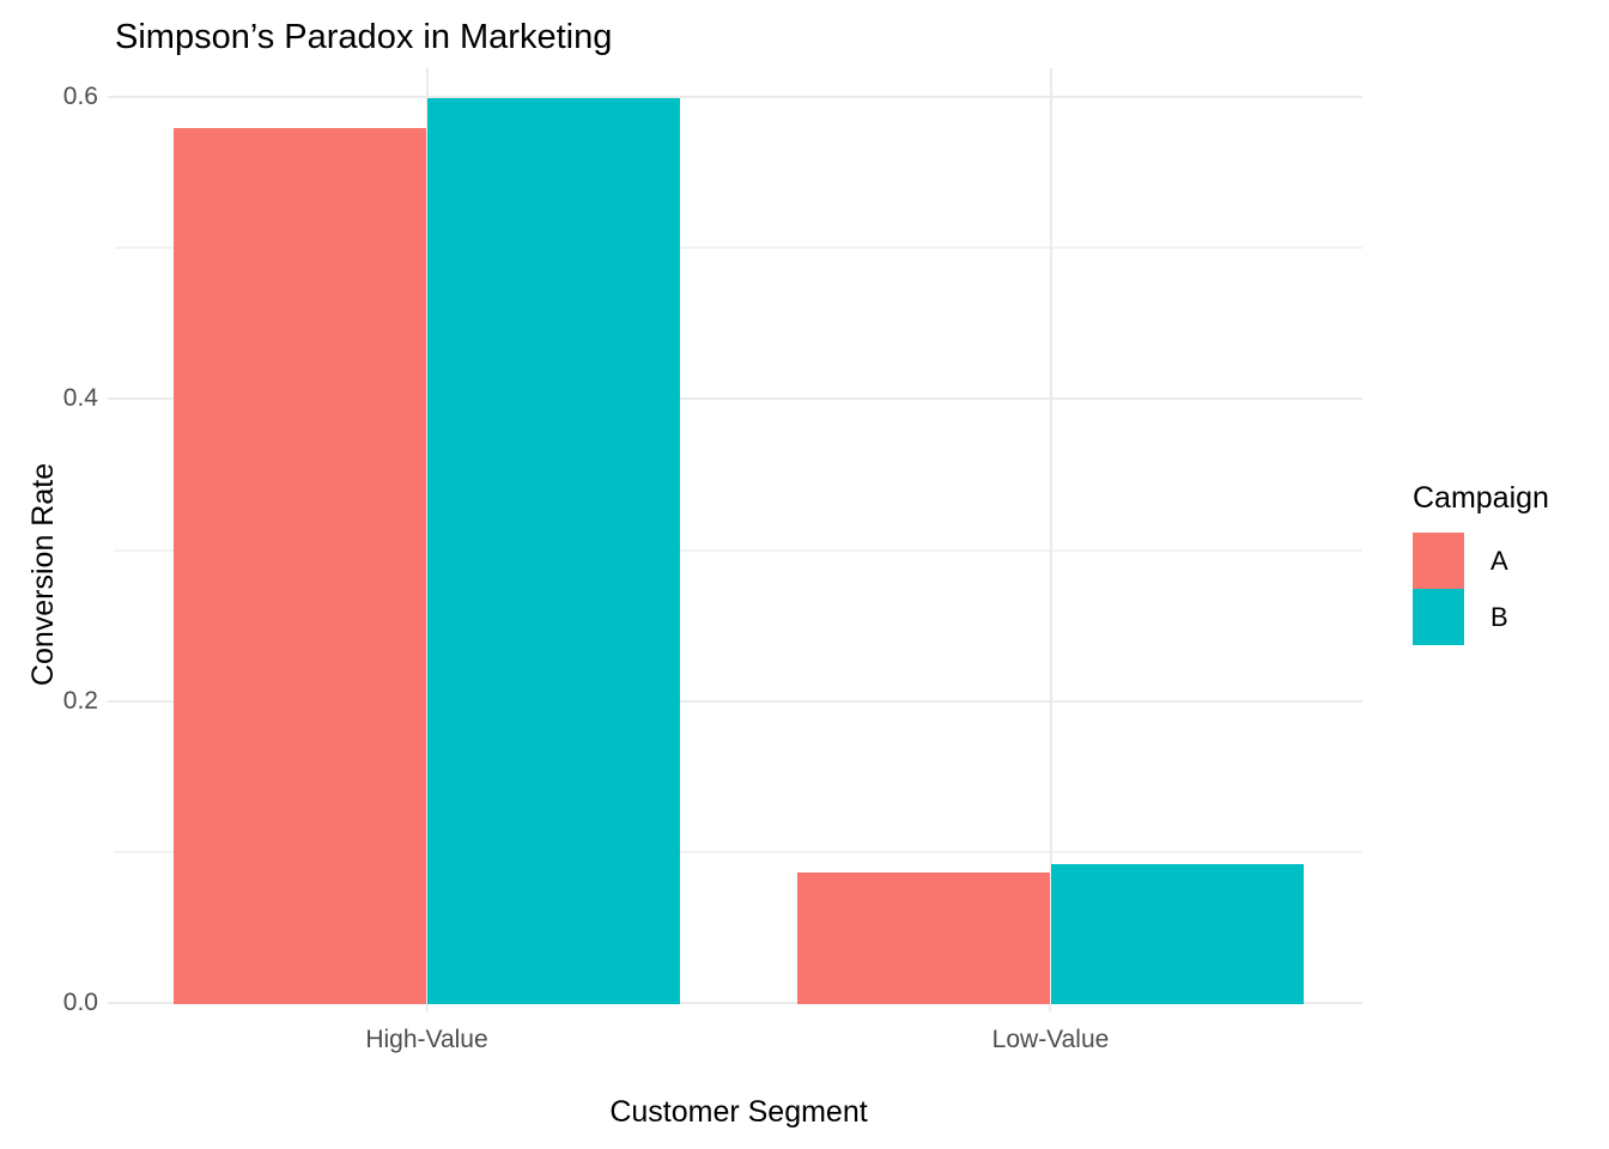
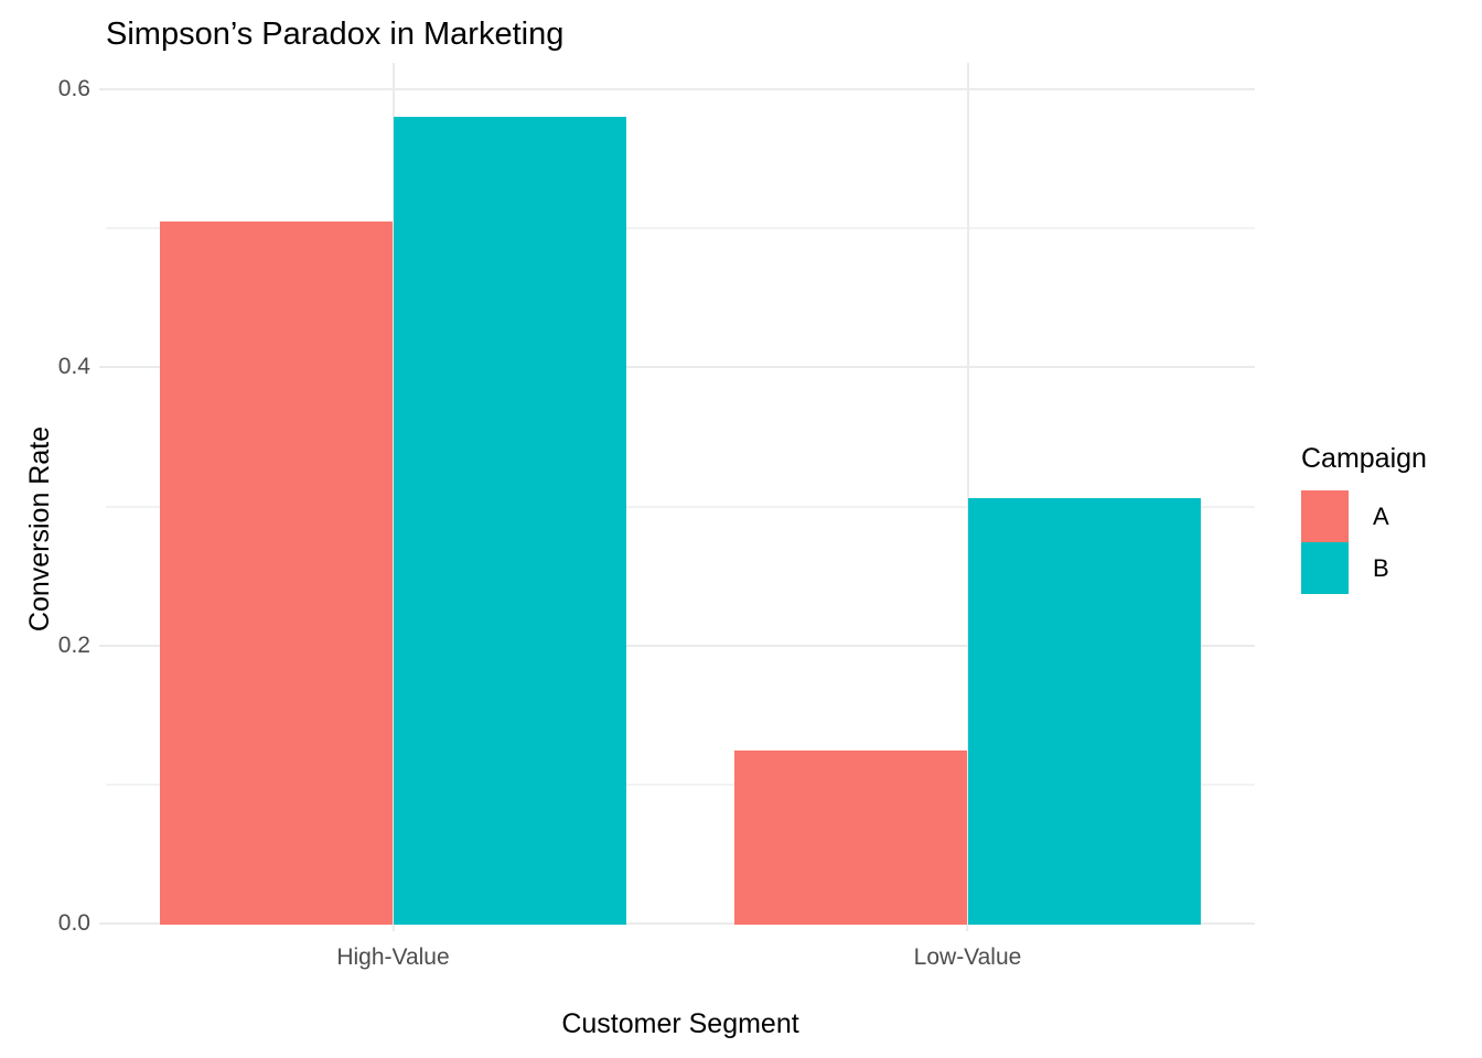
A/High-Value: 0.580 -> 0.506
B/High-Value: 0.600 -> 0.581
A/Low-Value: 0.087 -> 0.125
B/Low-Value: 0.093 -> 0.307
